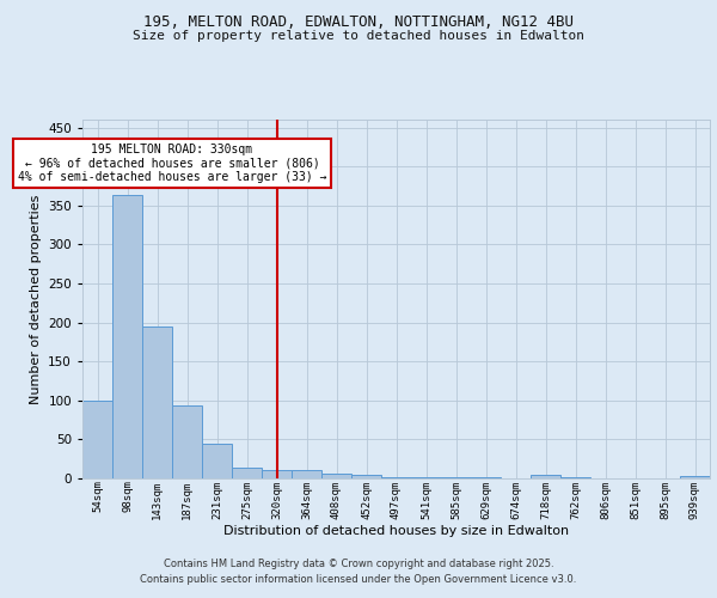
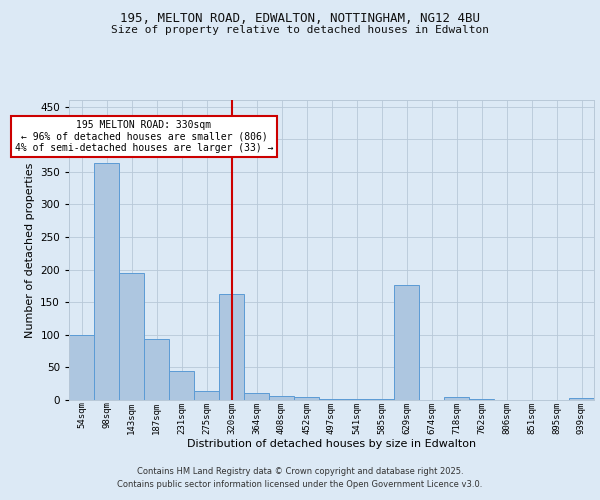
320sqm: 11 -> 162
629sqm: 1 -> 176
